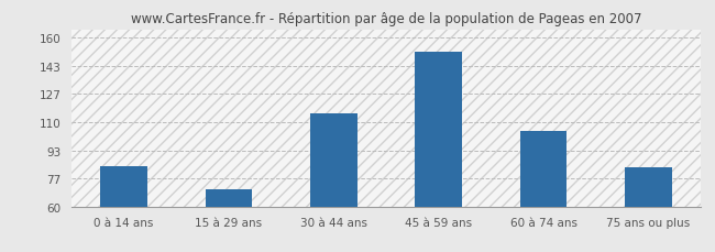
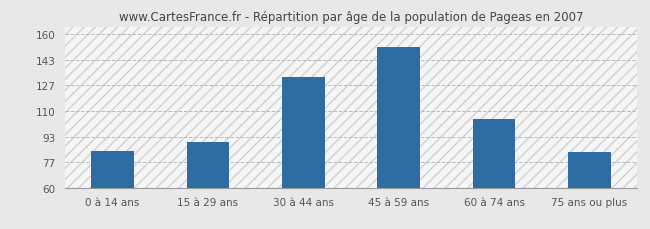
15 à 29 ans: 70 -> 90
30 à 44 ans: 115 -> 132
